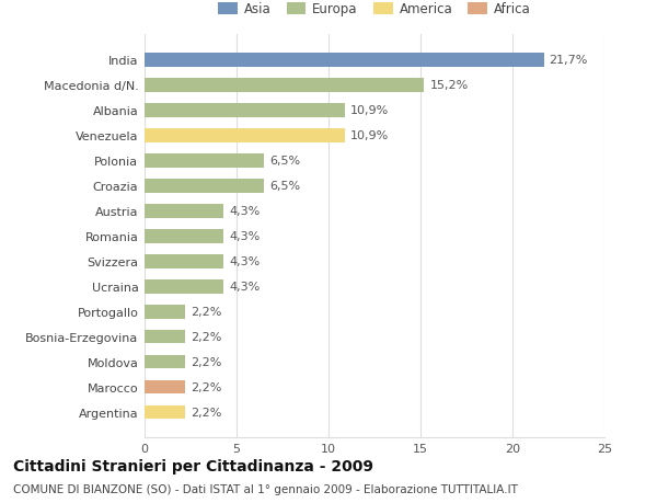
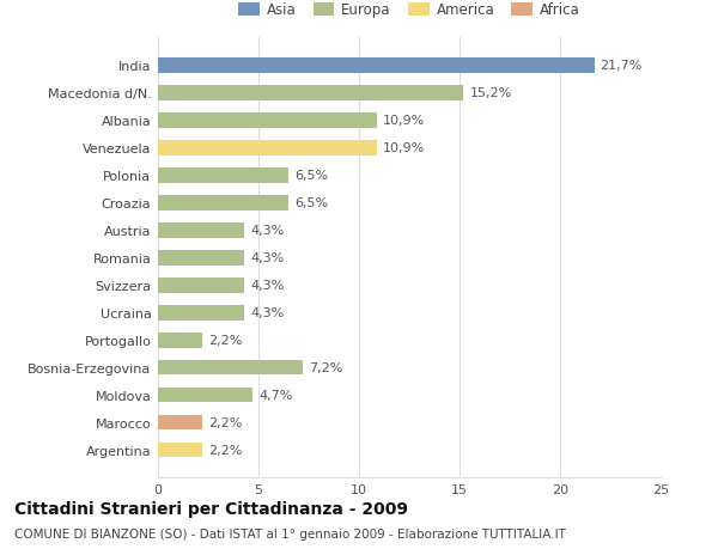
Bosnia-Erzegovina: 2,2% -> 7,2%
Moldova: 2,2% -> 4,7%
